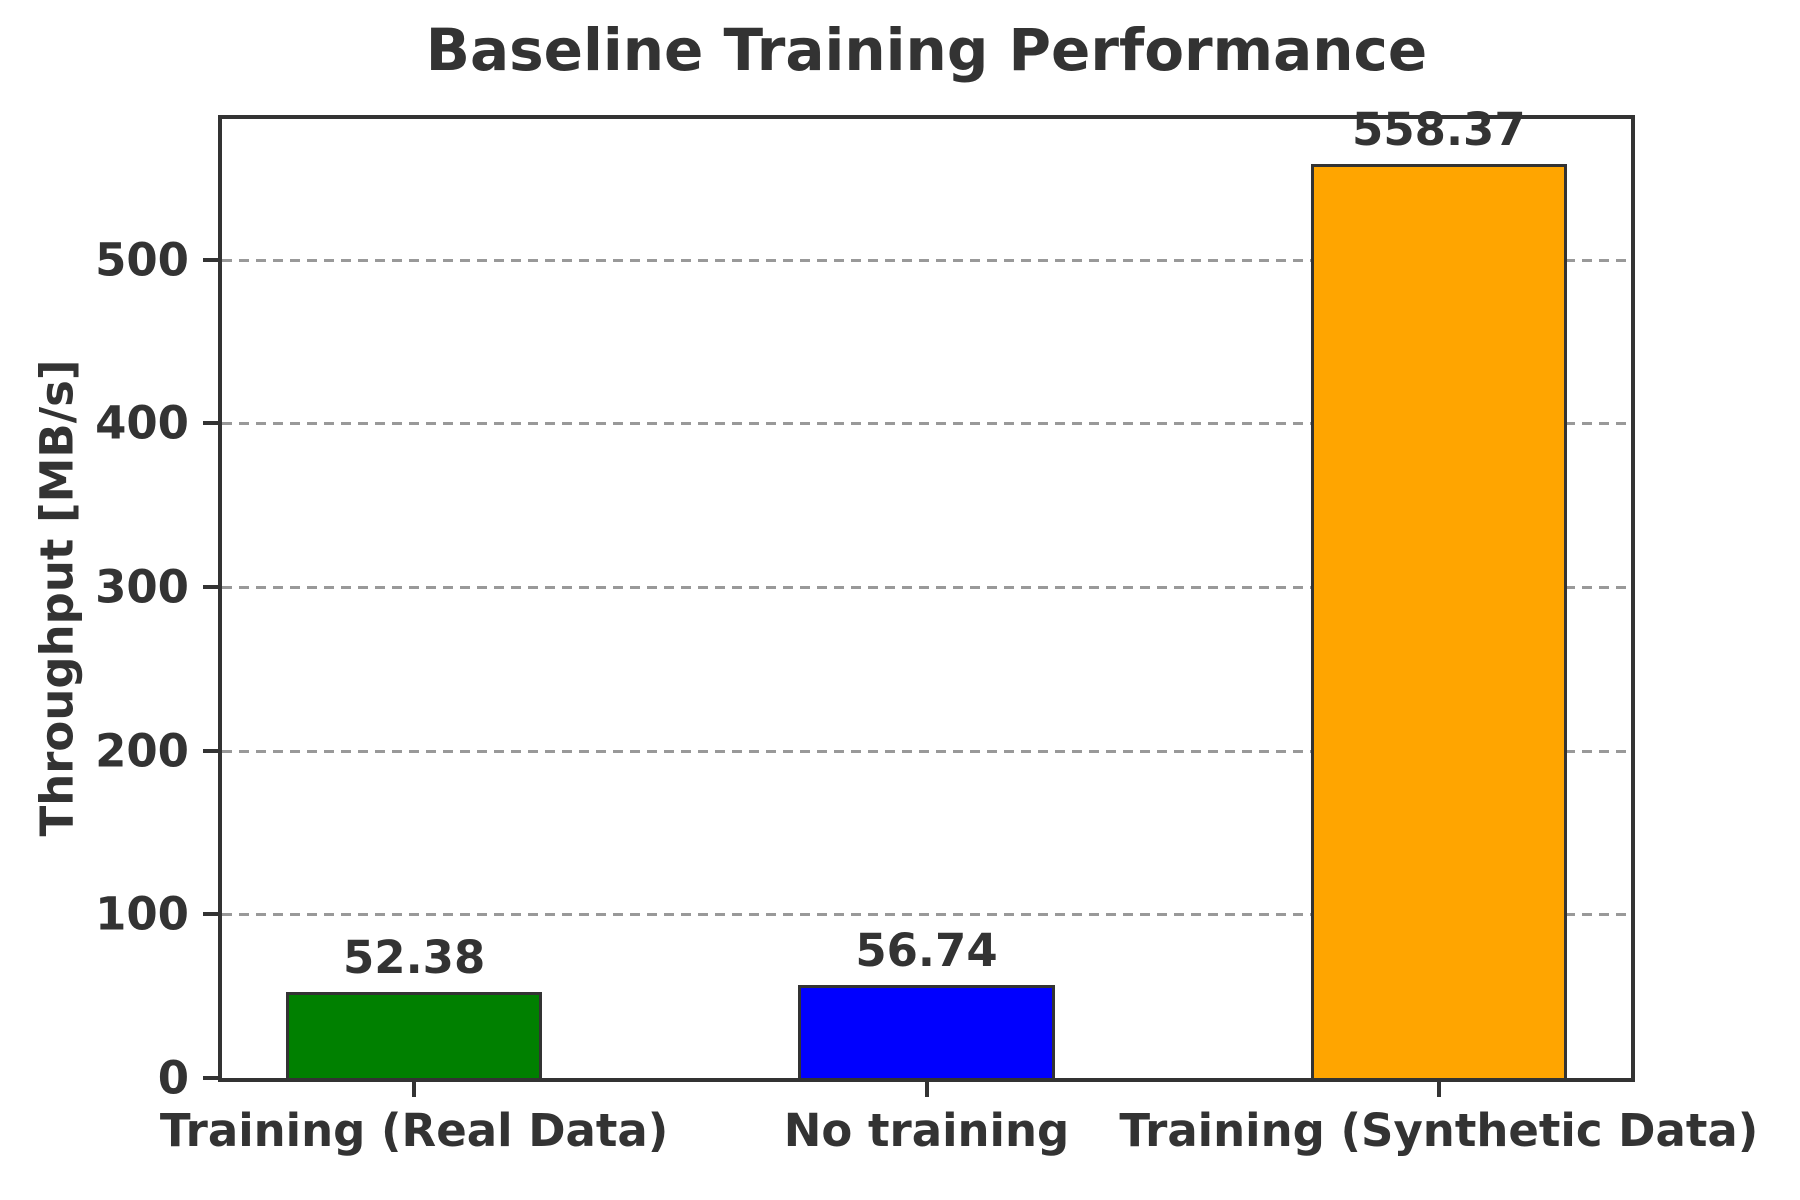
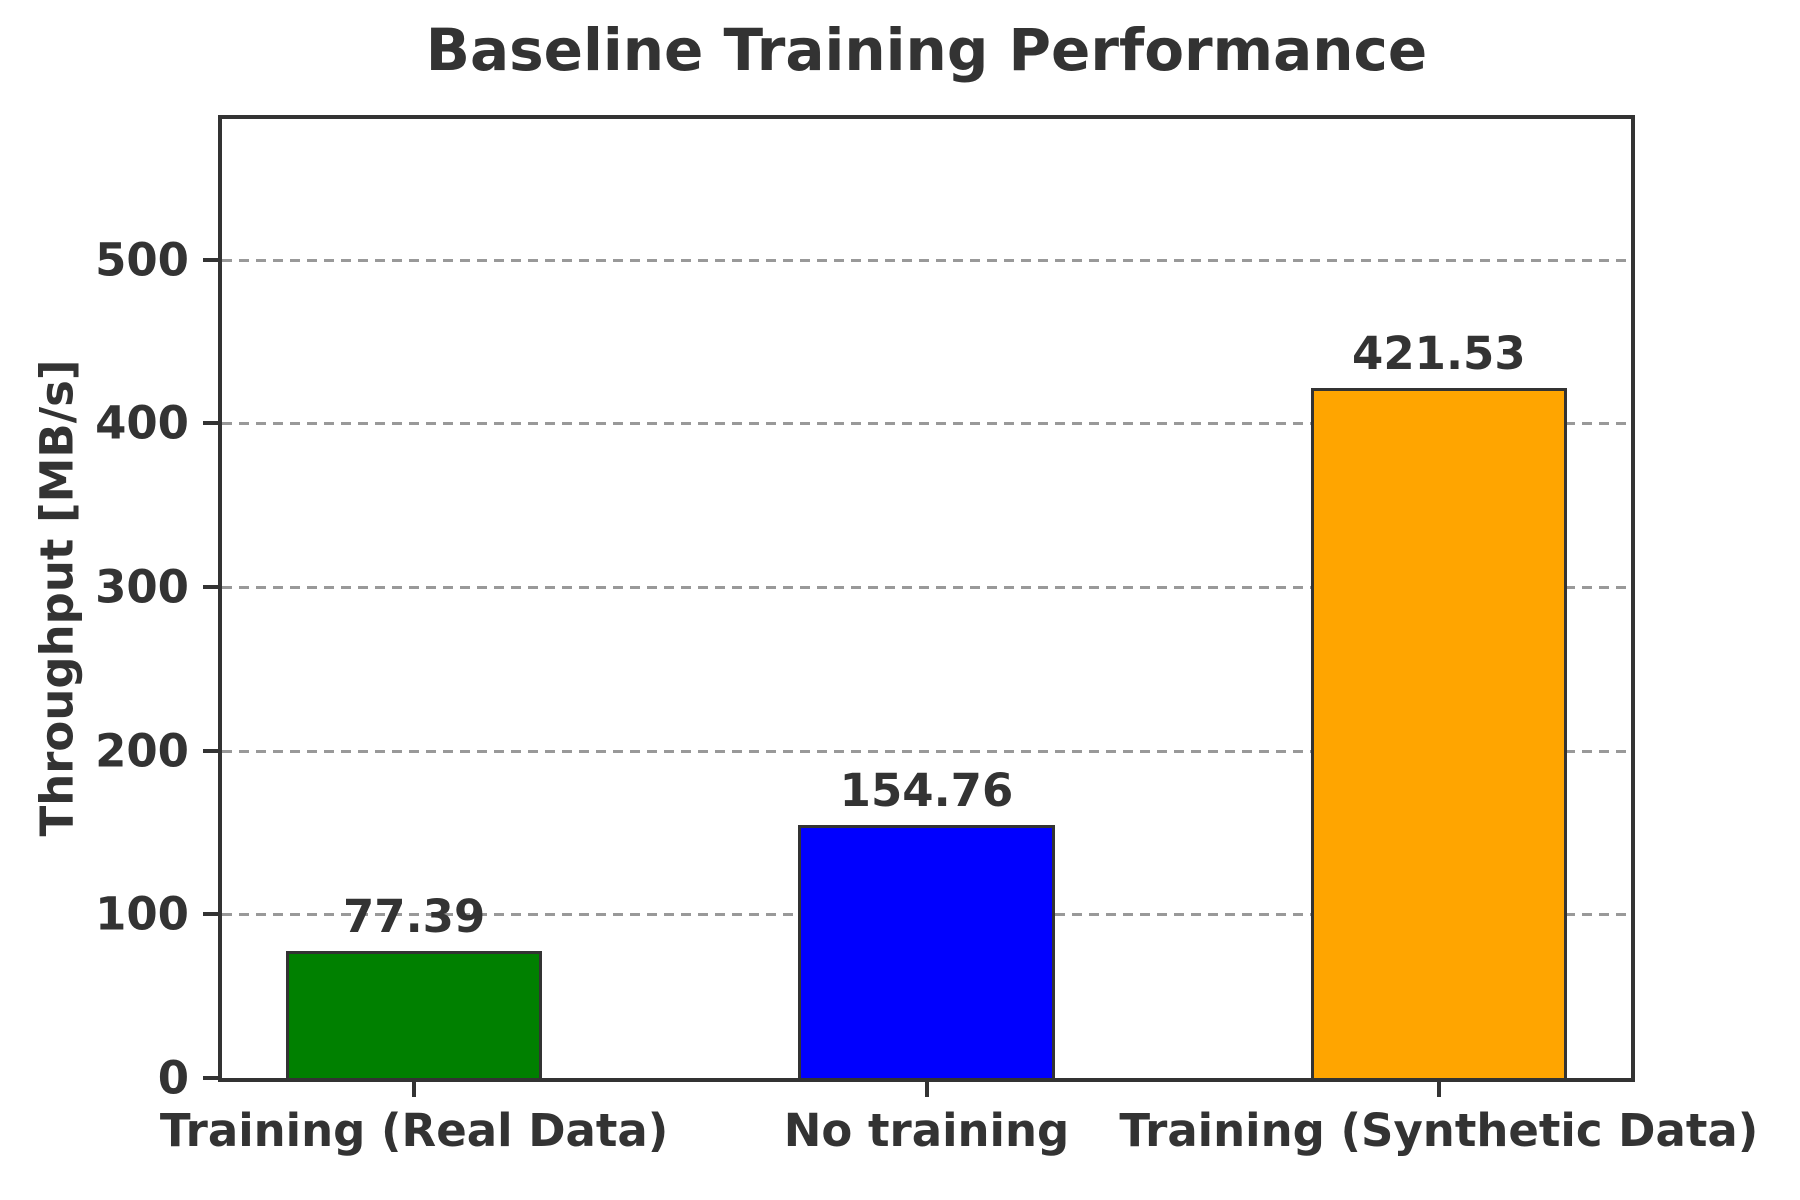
Training (Real Data): 52.38 -> 77.39
No training: 56.74 -> 154.76
Training (Synthetic Data): 558.37 -> 421.53
